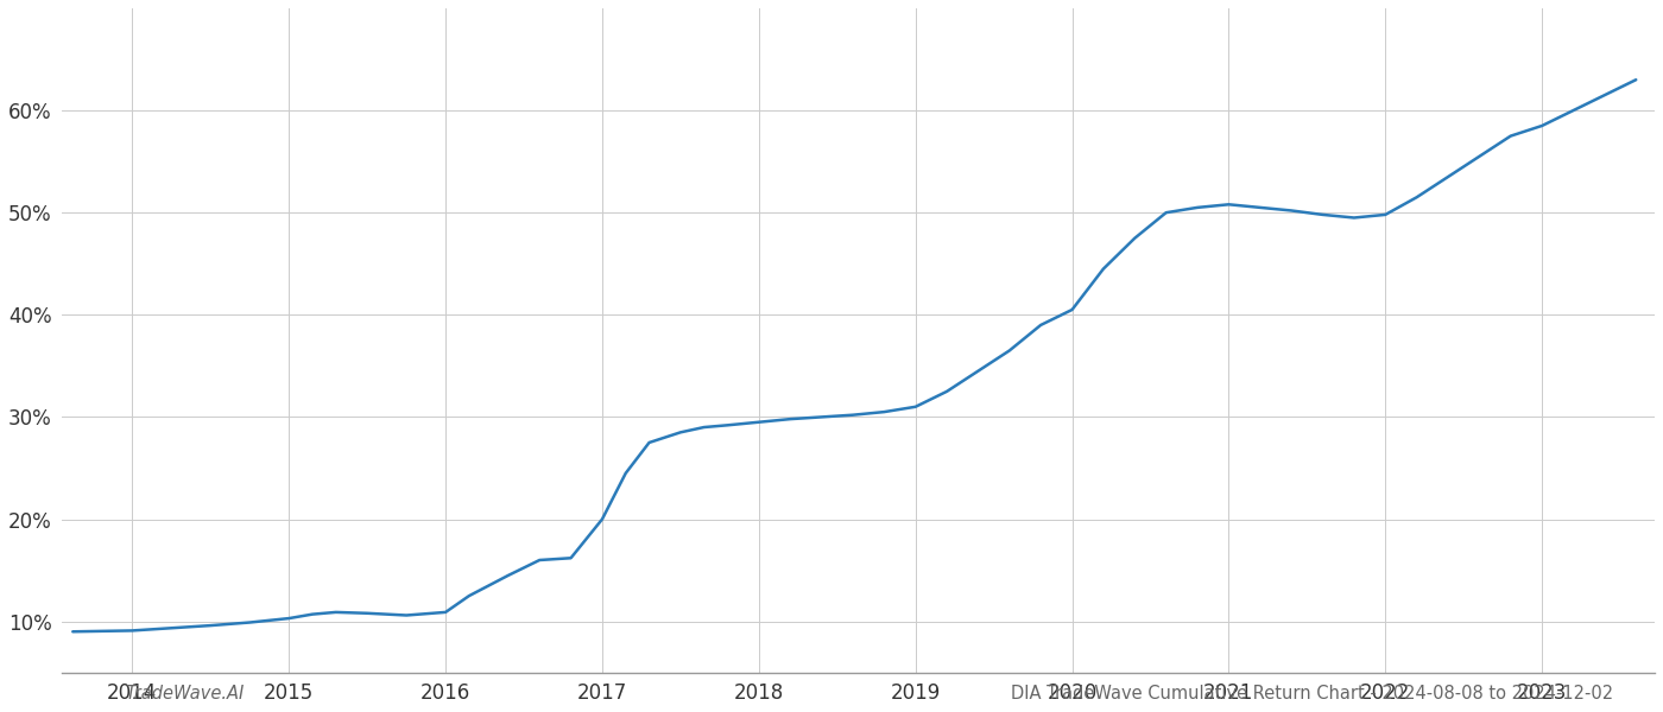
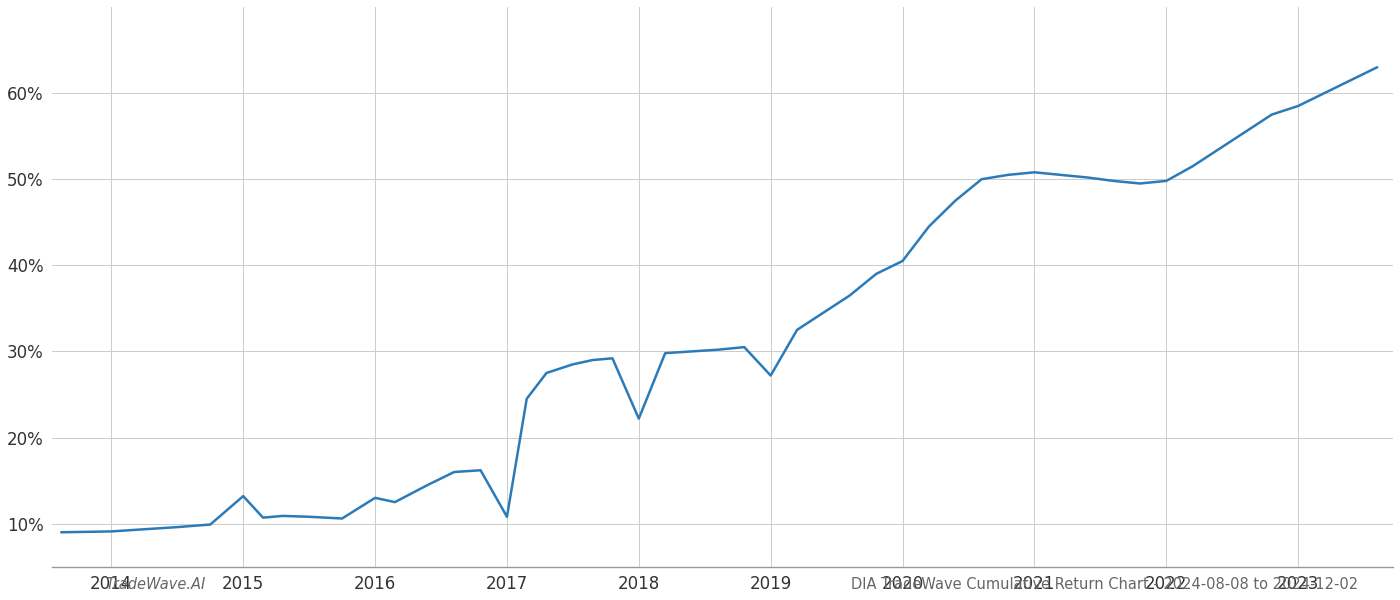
2015: 10.3% -> 13.2%
2016: 10.9% -> 13.0%
2017: 20.0% -> 10.8%
2018: 29.5% -> 22.2%
2019: 31.0% -> 27.2%
